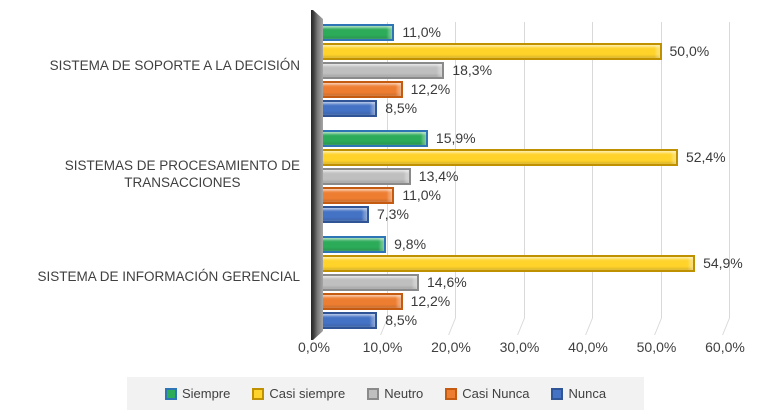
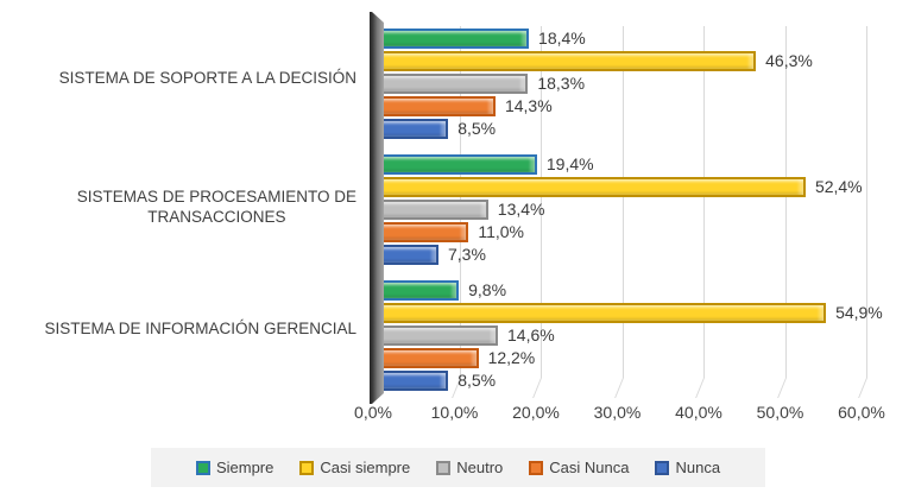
Siempre/SISTEMA DE SOPORTE A LA DECISIÓN: 11,0% -> 18,4%
Casi siempre/SISTEMA DE SOPORTE A LA DECISIÓN: 50,0% -> 46,3%
Casi Nunca/SISTEMA DE SOPORTE A LA DECISIÓN: 12,2% -> 14,3%
Siempre/SISTEMAS DE PROCESAMIENTO DE TRANSACCIONES: 15,9% -> 19,4%
